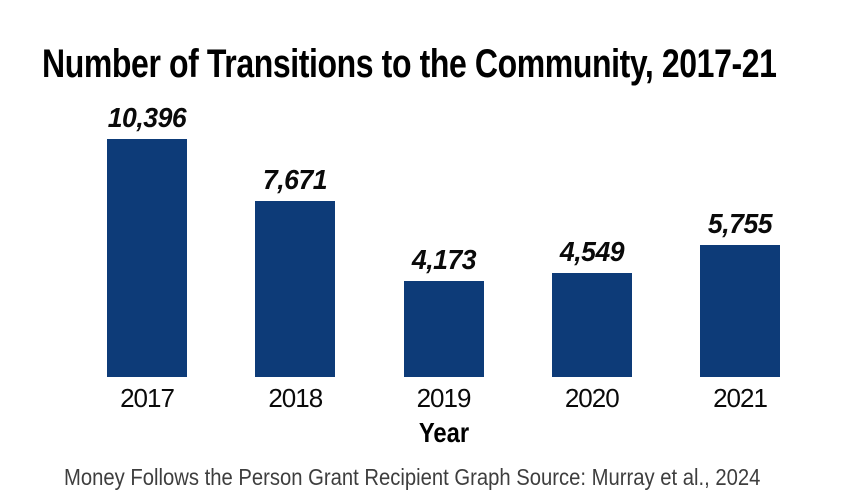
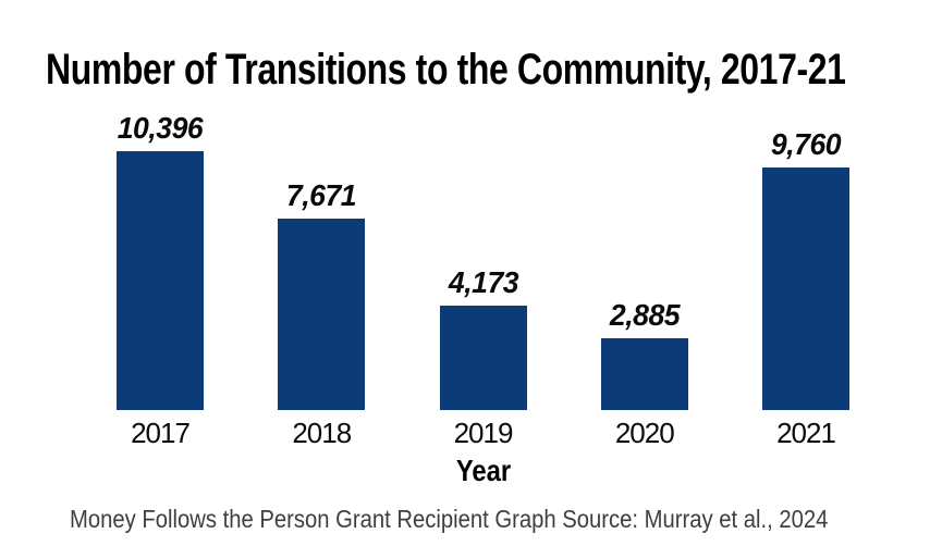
2020: 4,549 -> 2,885
2021: 5,755 -> 9,760
